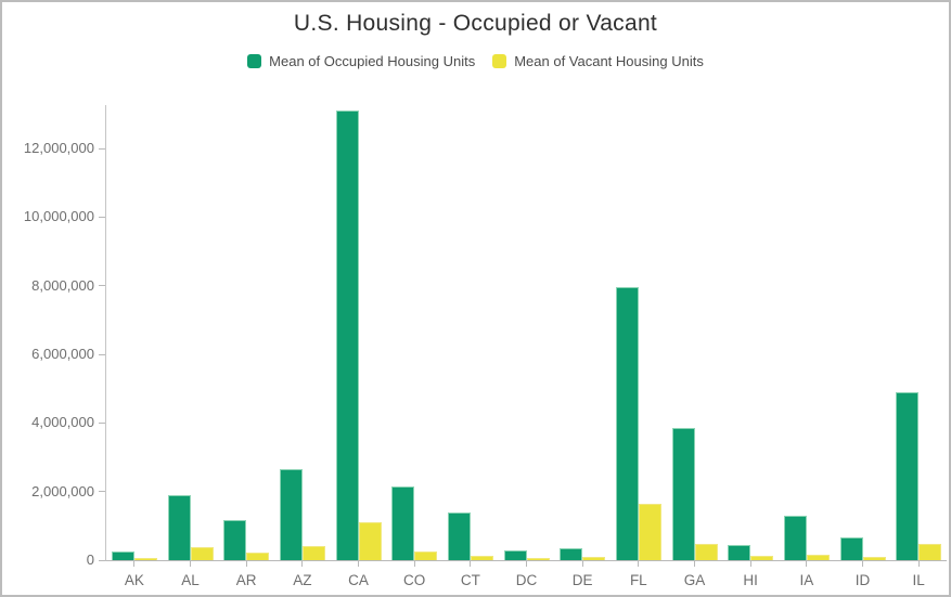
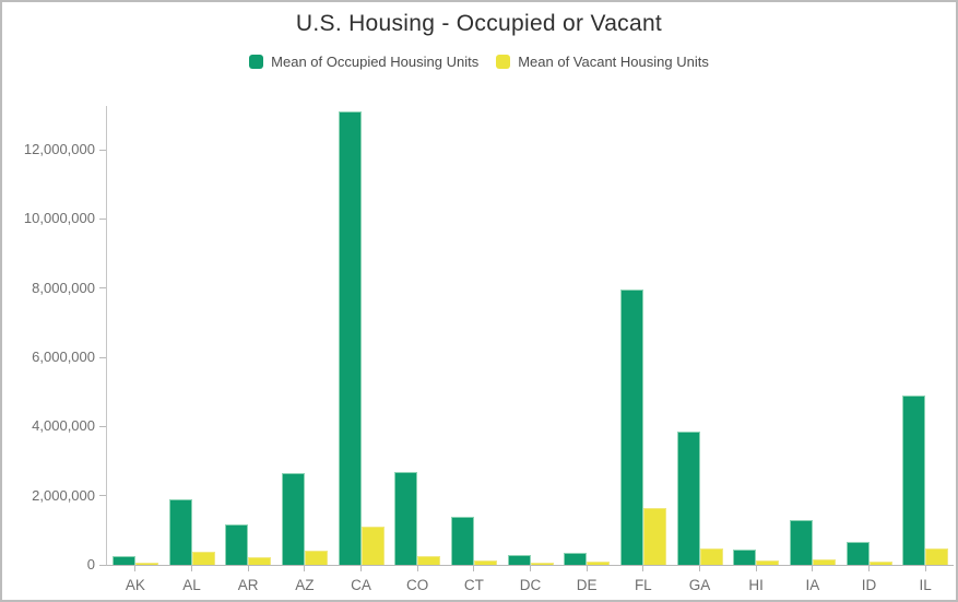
Mean of Occupied Housing Units/CO: 2100000 -> 2700000
